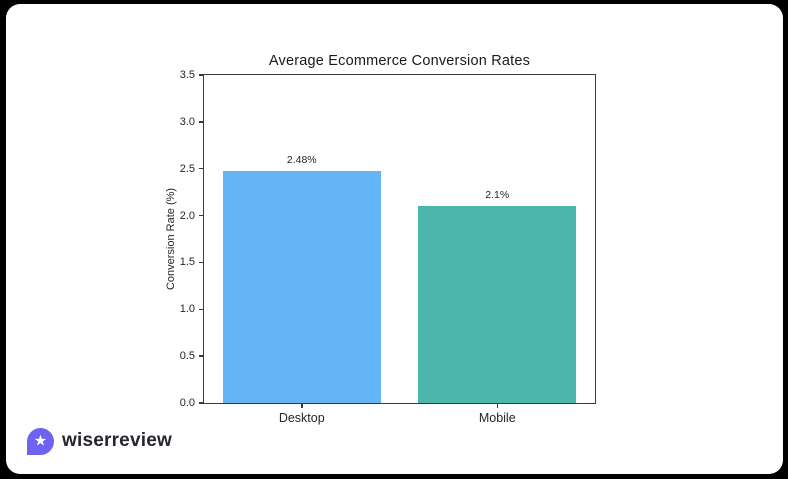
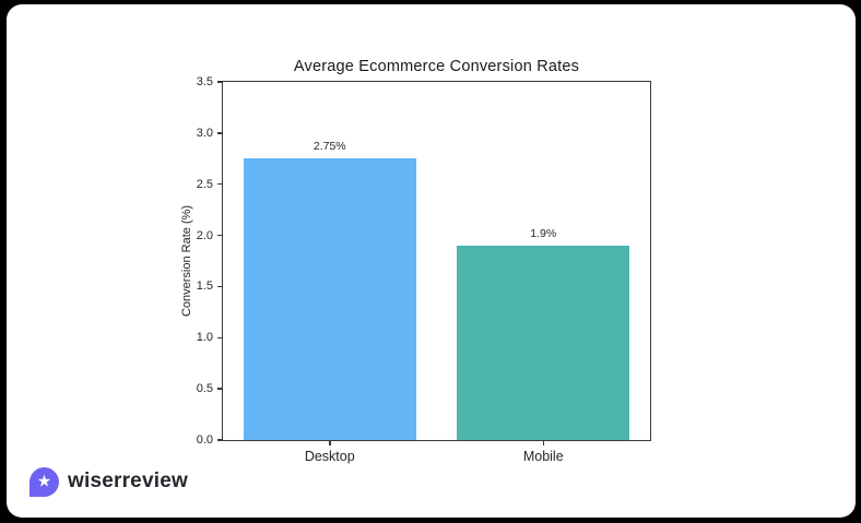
Desktop: 2.48% -> 2.75%
Mobile: 2.1% -> 1.9%
